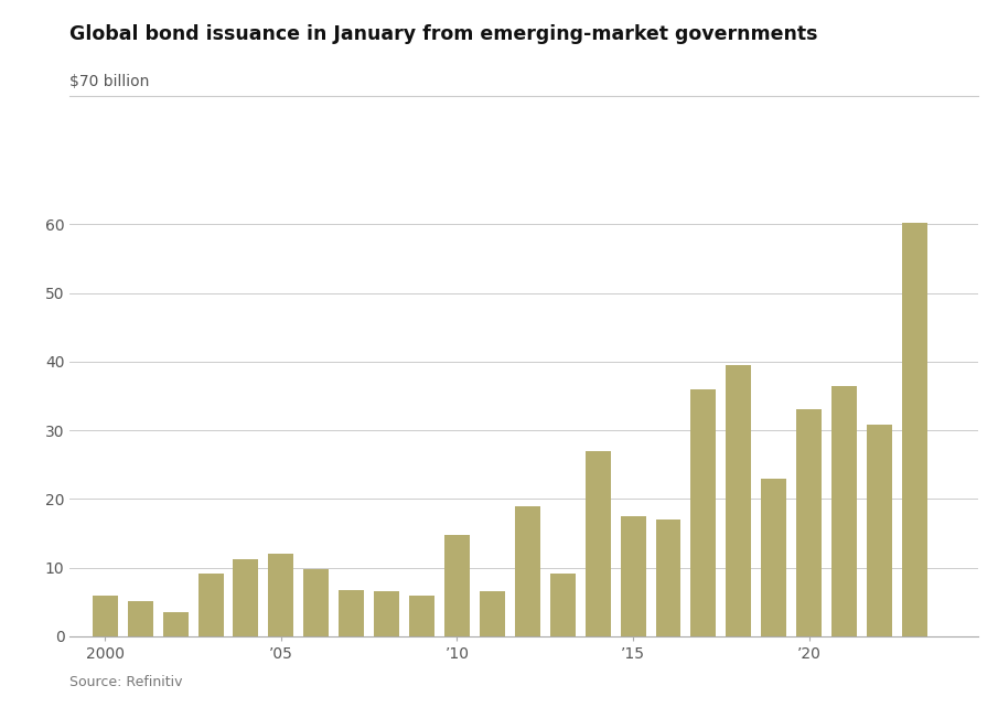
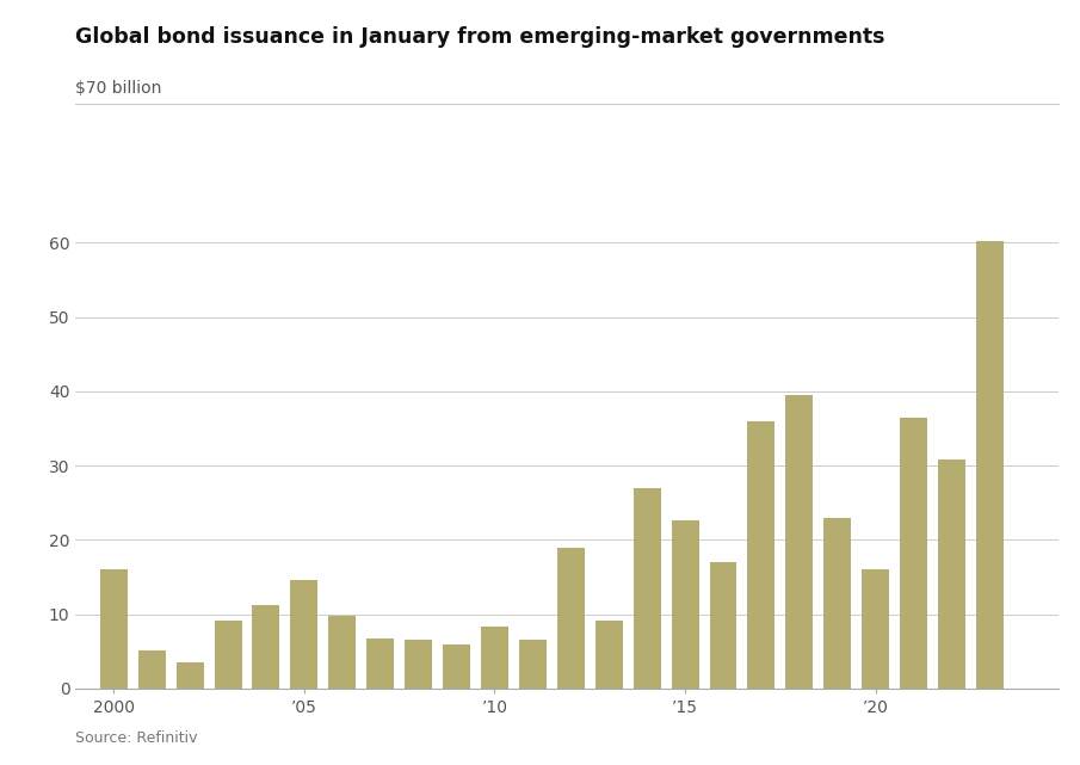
2000: 6.0 -> 16.0
’05: 12.0 -> 14.6
’10: 14.8 -> 8.4
’15: 17.5 -> 22.6
’20: 33.0 -> 16.0
